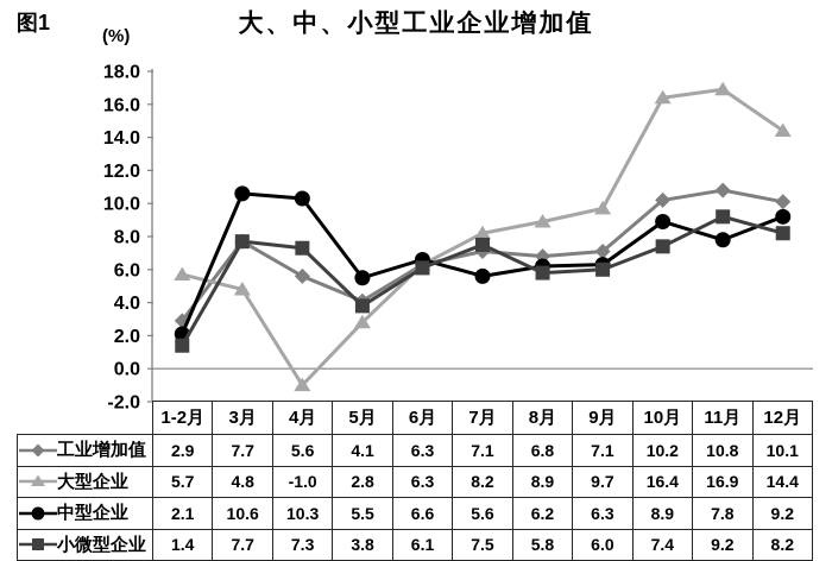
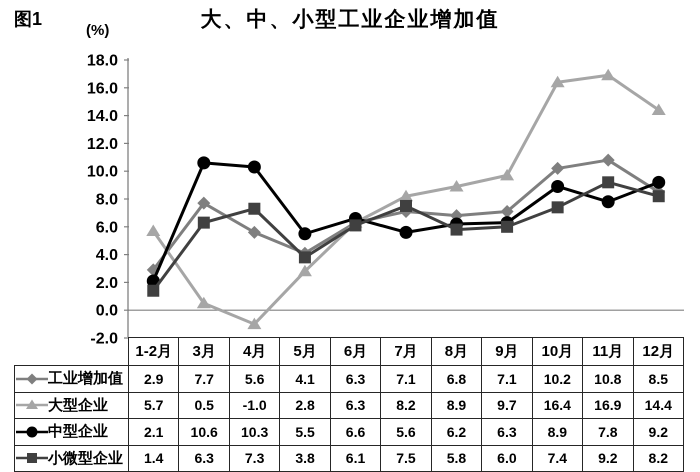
大型企业/3月: 4.8 -> 0.5
小微型企业/3月: 7.7 -> 6.3
工业增加值/12月: 10.1 -> 8.5
